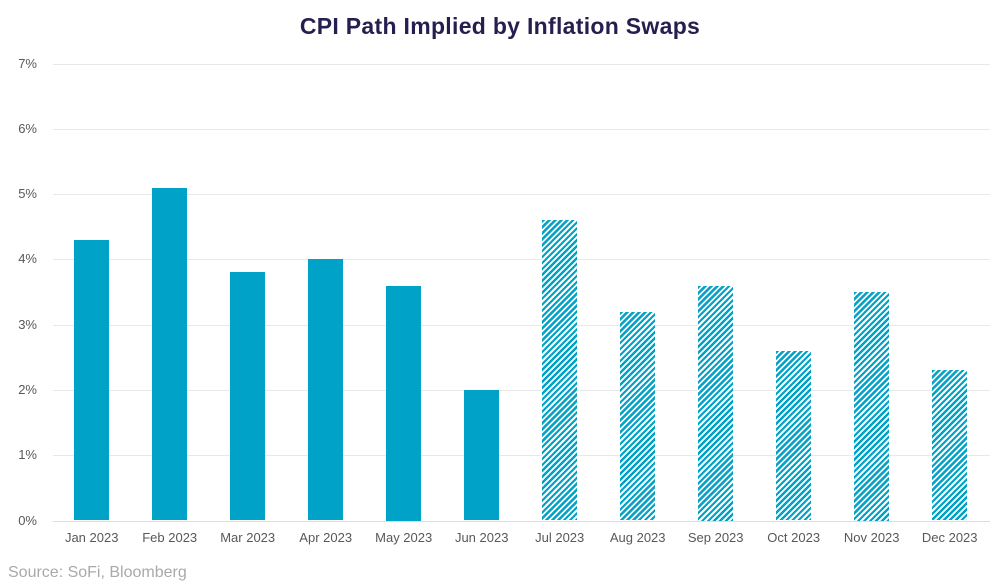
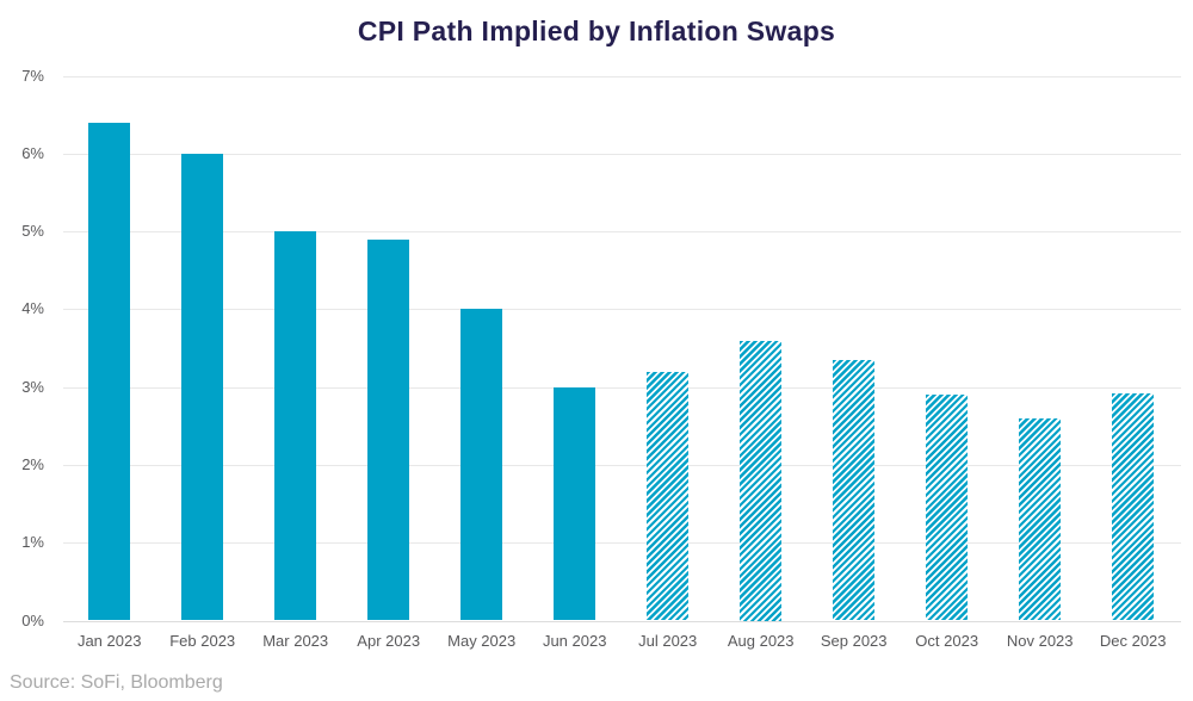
Jan 2023: 4.3% -> 6.4%
Feb 2023: 5.1% -> 6.0%
Mar 2023: 3.8% -> 5.0%
Apr 2023: 4.0% -> 4.9%
May 2023: 3.6% -> 4.0%
Jun 2023: 2.0% -> 3.0%
Jul 2023: 4.6% -> 3.2%
Aug 2023: 3.2% -> 3.6%
Sep 2023: 3.6% -> 3.4%
Oct 2023: 2.6% -> 2.9%
Nov 2023: 3.5% -> 2.6%
Dec 2023: 2.3% -> 2.9%
